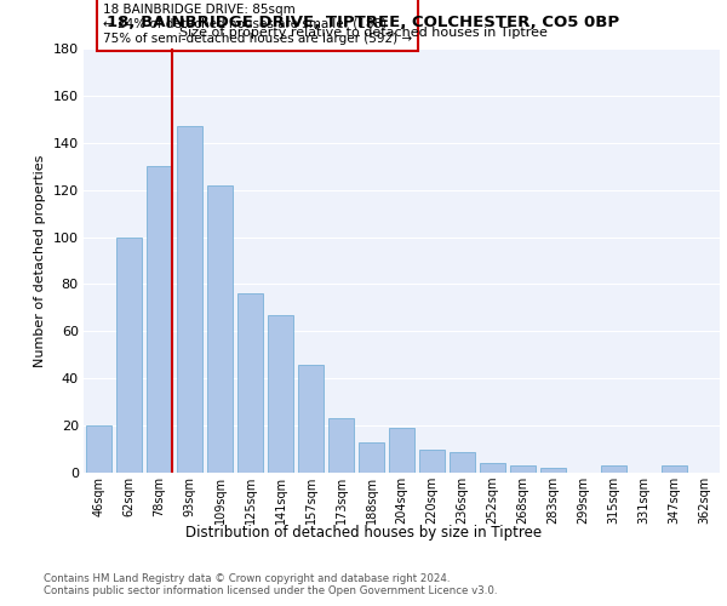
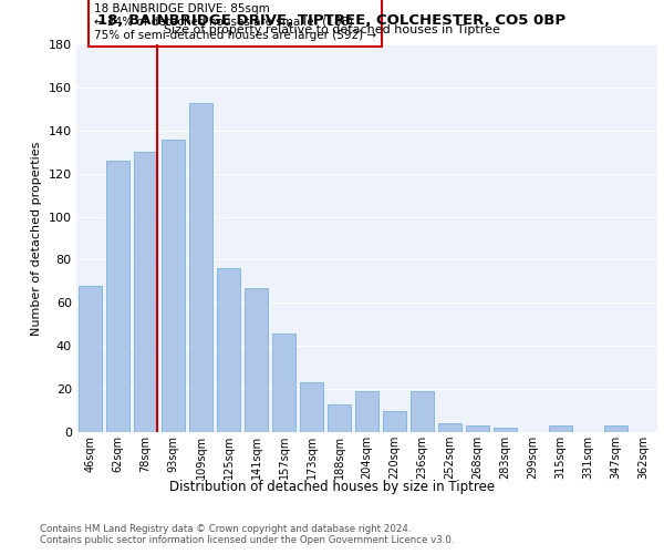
46sqm: 20 -> 68
62sqm: 100 -> 126
93sqm: 147 -> 136
109sqm: 122 -> 153
236sqm: 9 -> 19
